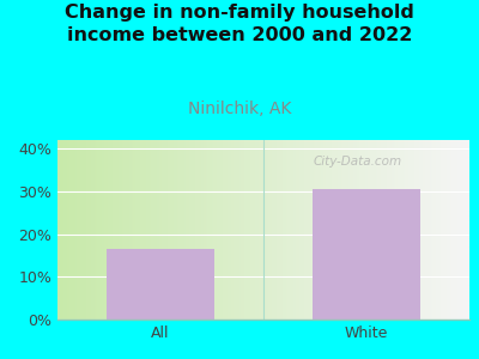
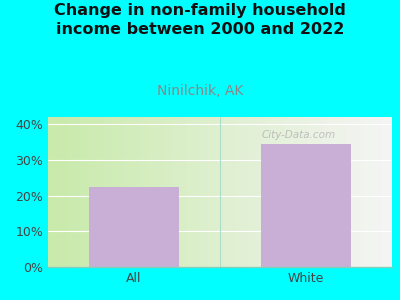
All: 16.5% -> 22.5%
White: 30.5% -> 34.5%
